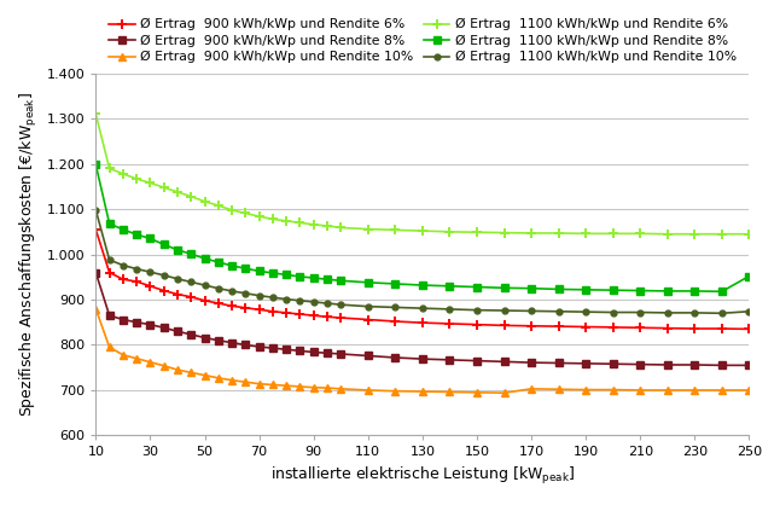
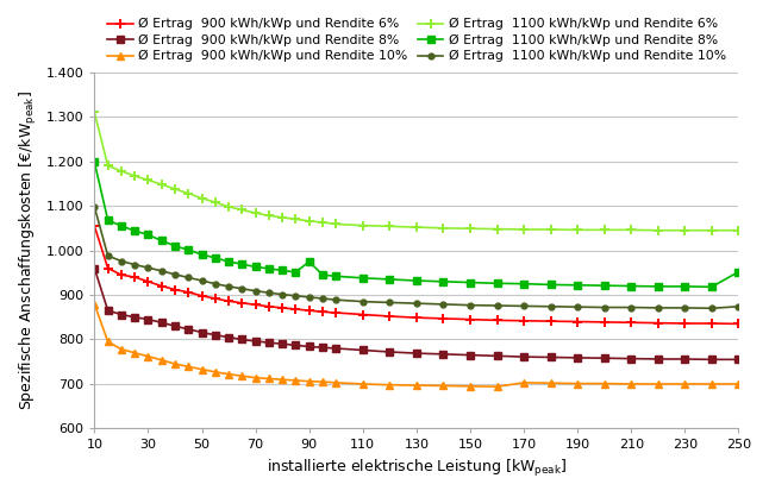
Ø Ertrag 1100 kWh/kWp und Rendite 8%/90: 948 -> 975
